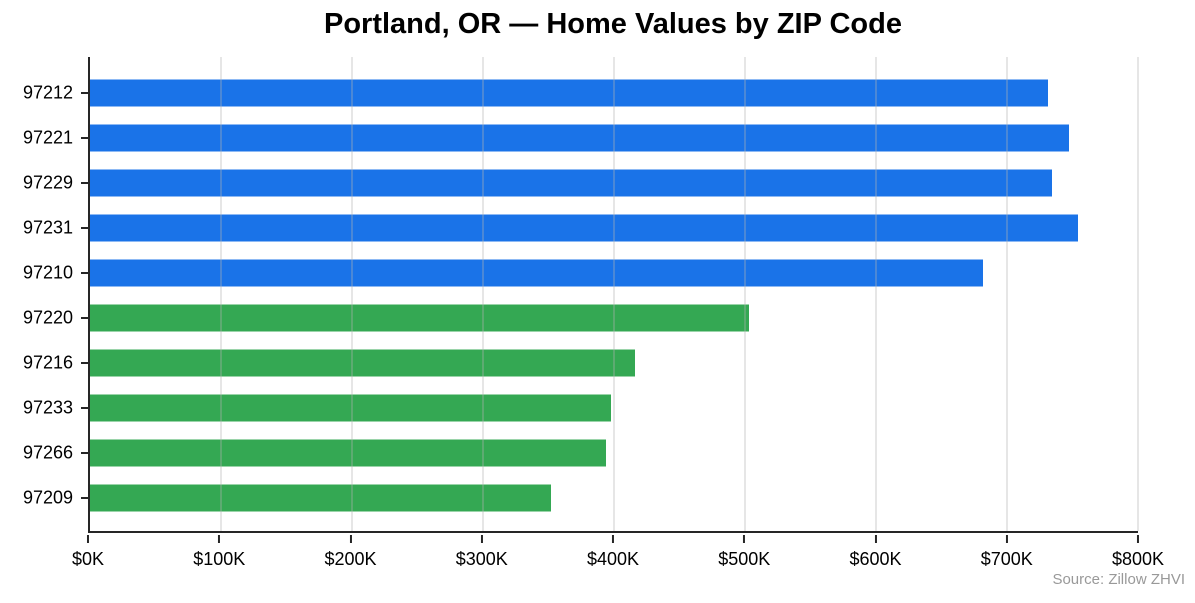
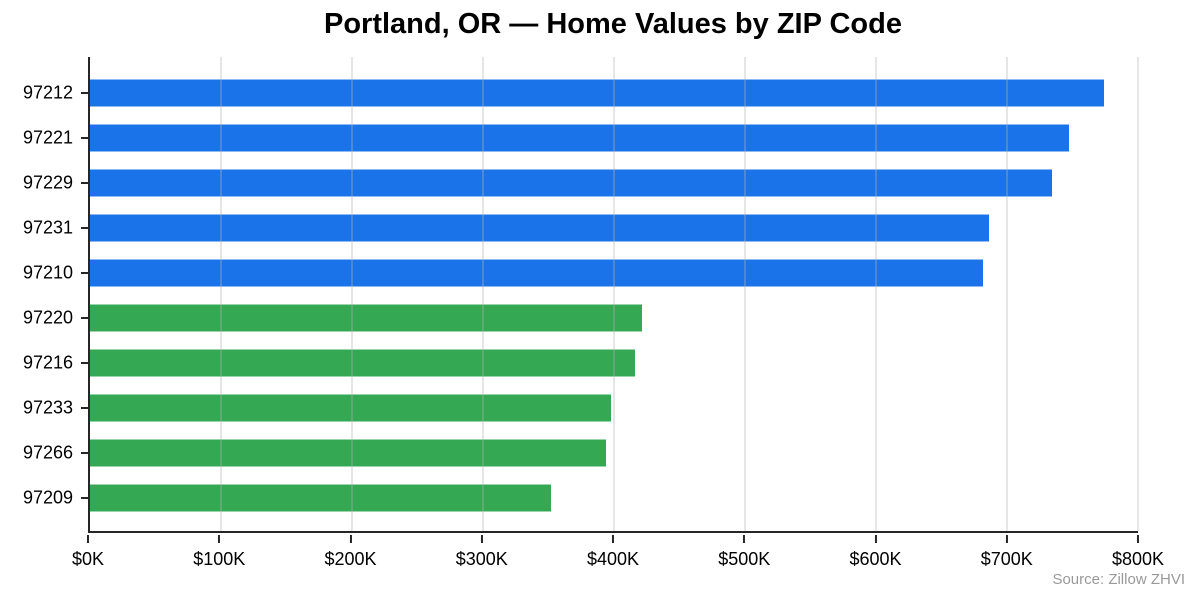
97212: $731K -> $774K
97231: $754K -> $686K
97220: $503K -> $421K
